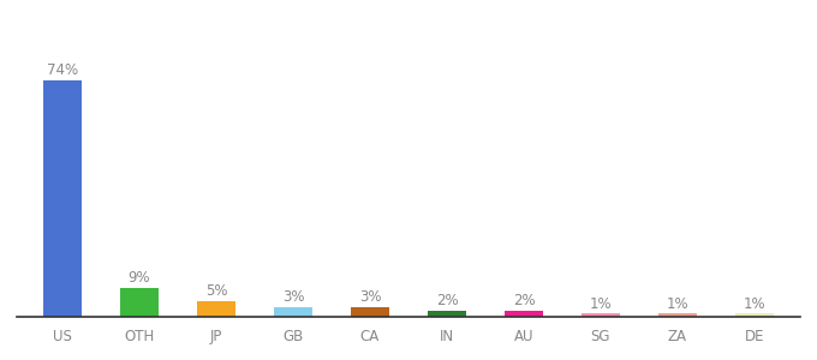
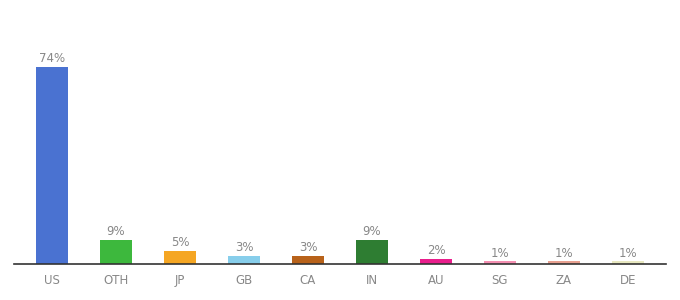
IN: 2% -> 9%
